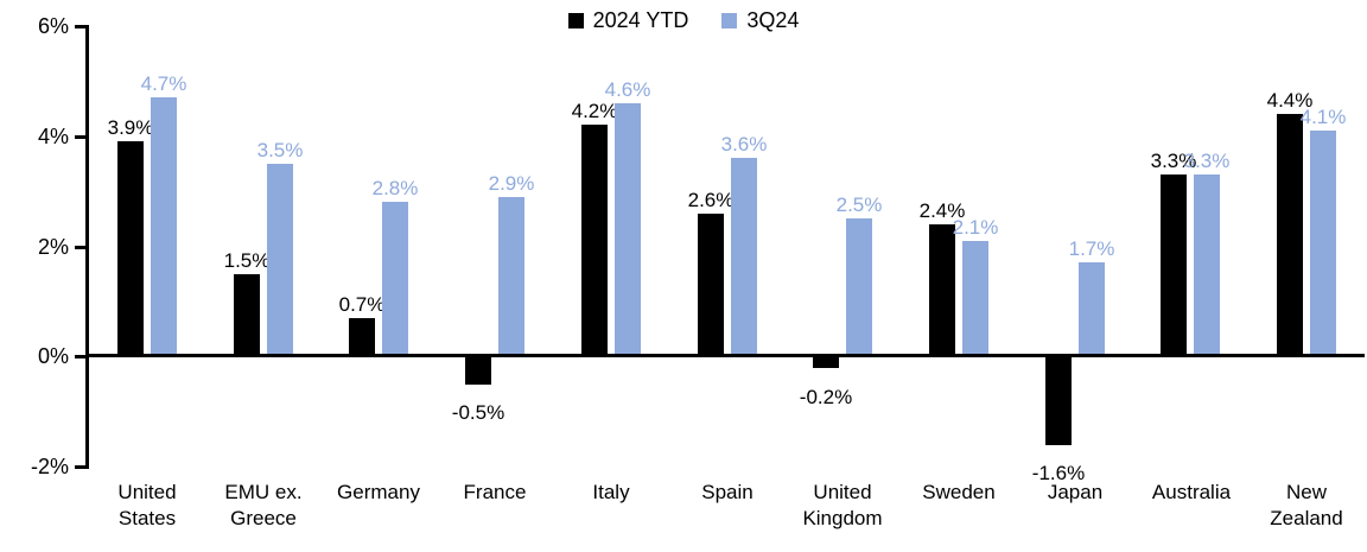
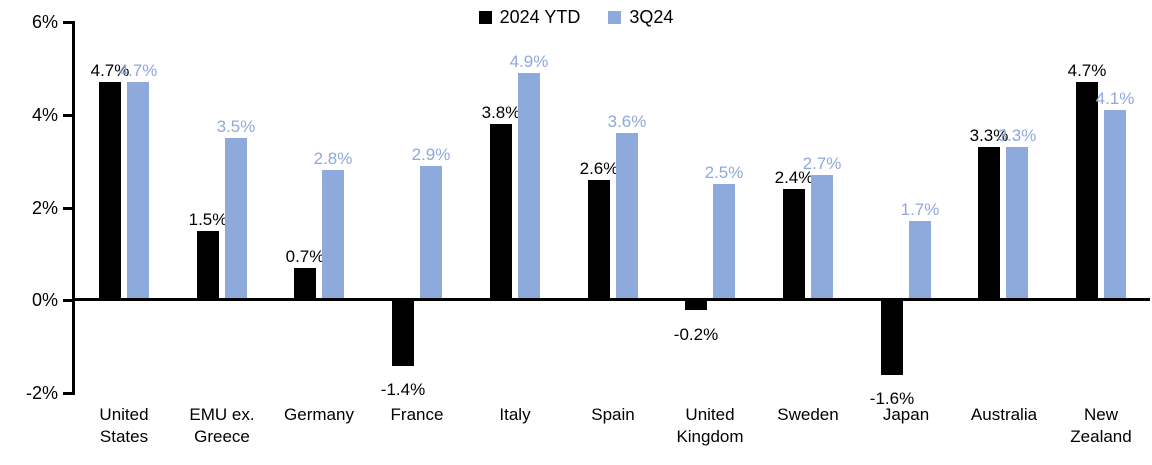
2024 YTD/United States: 3.9% -> 4.7%
2024 YTD/France: -0.5% -> -1.4%
2024 YTD/Italy: 4.2% -> 3.8%
3Q24/Italy: 4.6% -> 4.9%
3Q24/Sweden: 2.1% -> 2.7%
2024 YTD/New Zealand: 4.4% -> 4.7%
